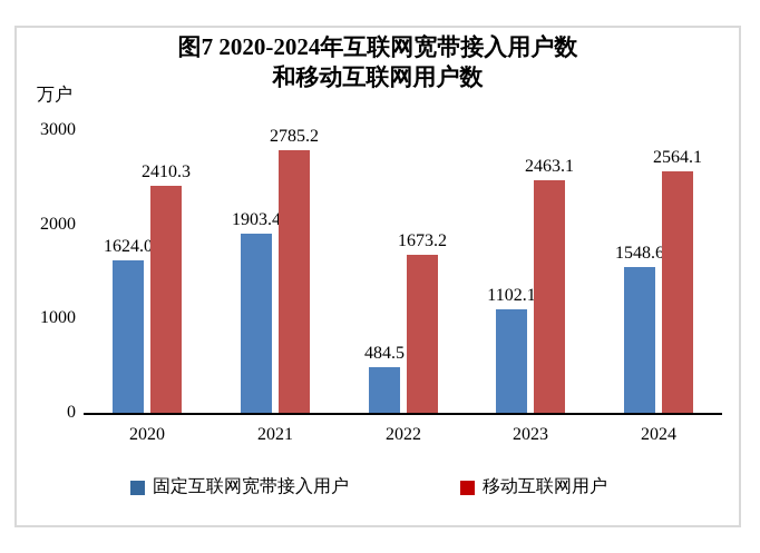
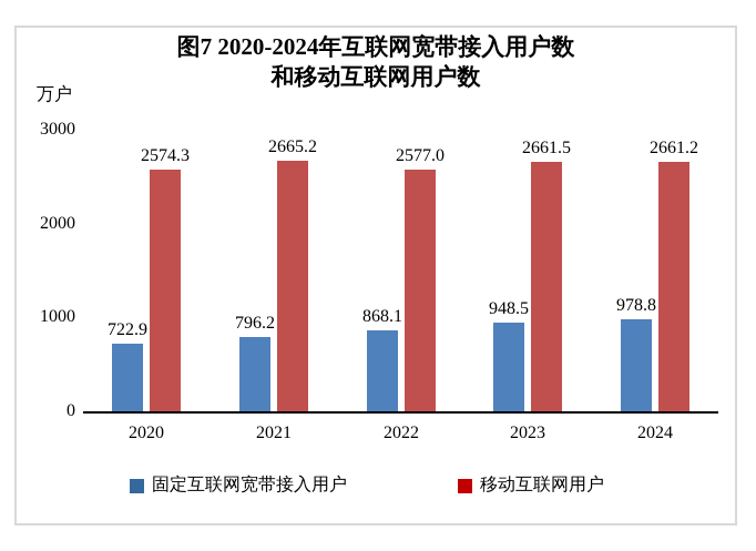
固定互联网宽带接入用户/2020: 1624.0 -> 722.9
移动互联网用户/2020: 2410.3 -> 2574.3
固定互联网宽带接入用户/2021: 1903.4 -> 796.2
移动互联网用户/2021: 2785.2 -> 2665.2
固定互联网宽带接入用户/2022: 484.5 -> 868.1
移动互联网用户/2022: 1673.2 -> 2577.0
固定互联网宽带接入用户/2023: 1102.1 -> 948.5
移动互联网用户/2023: 2463.1 -> 2661.5
固定互联网宽带接入用户/2024: 1548.6 -> 978.8
移动互联网用户/2024: 2564.1 -> 2661.2
